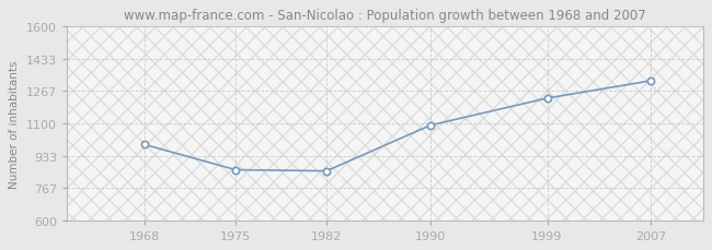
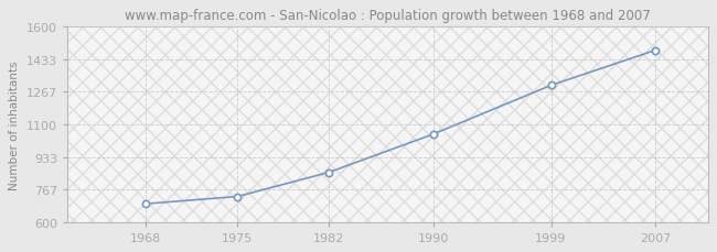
1968: 990 -> 690
1975: 860 -> 730
1990: 1090 -> 1050
1999: 1230 -> 1300
2007: 1320 -> 1480
